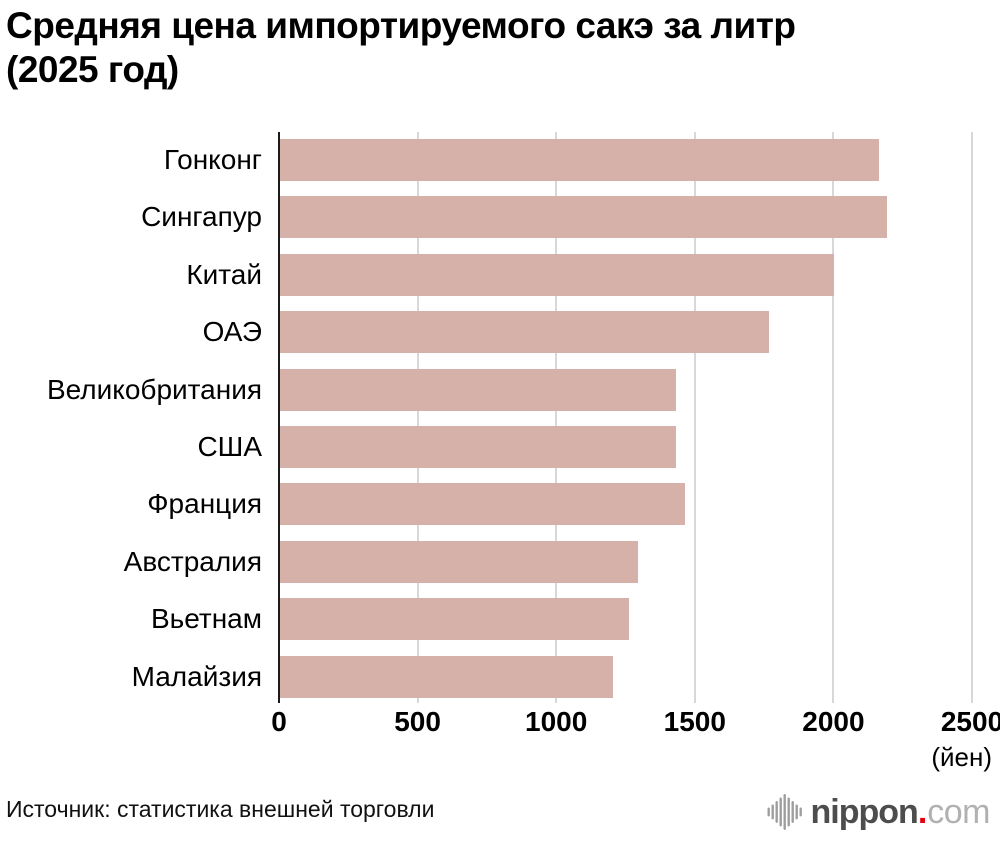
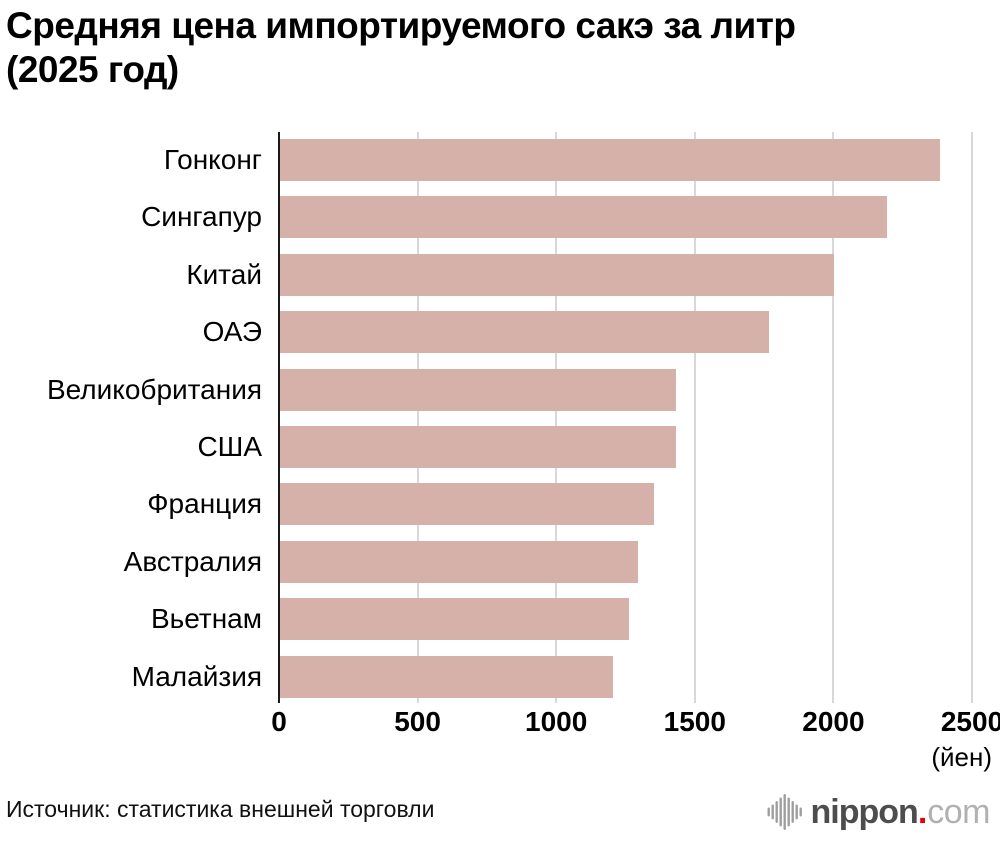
Гонконг: 2160 -> 2380
Франция: 1460 -> 1350
